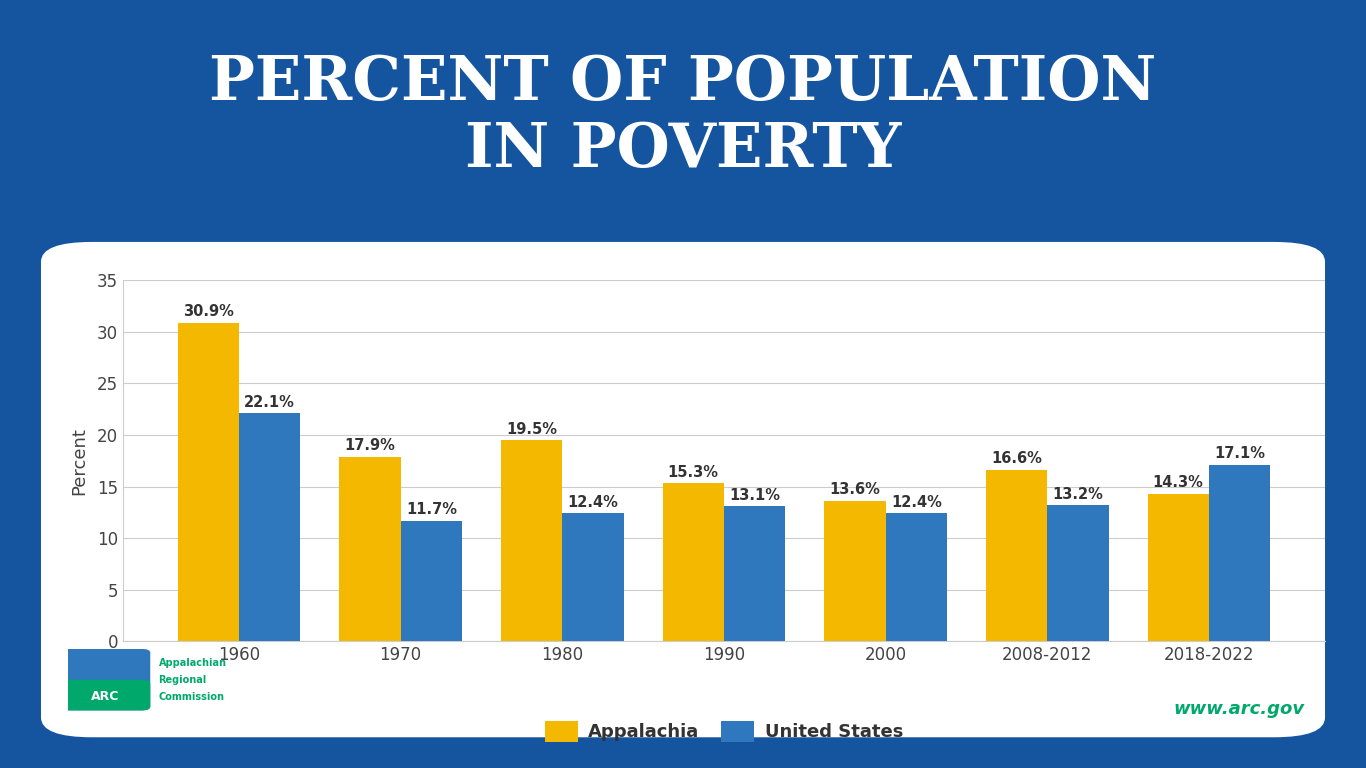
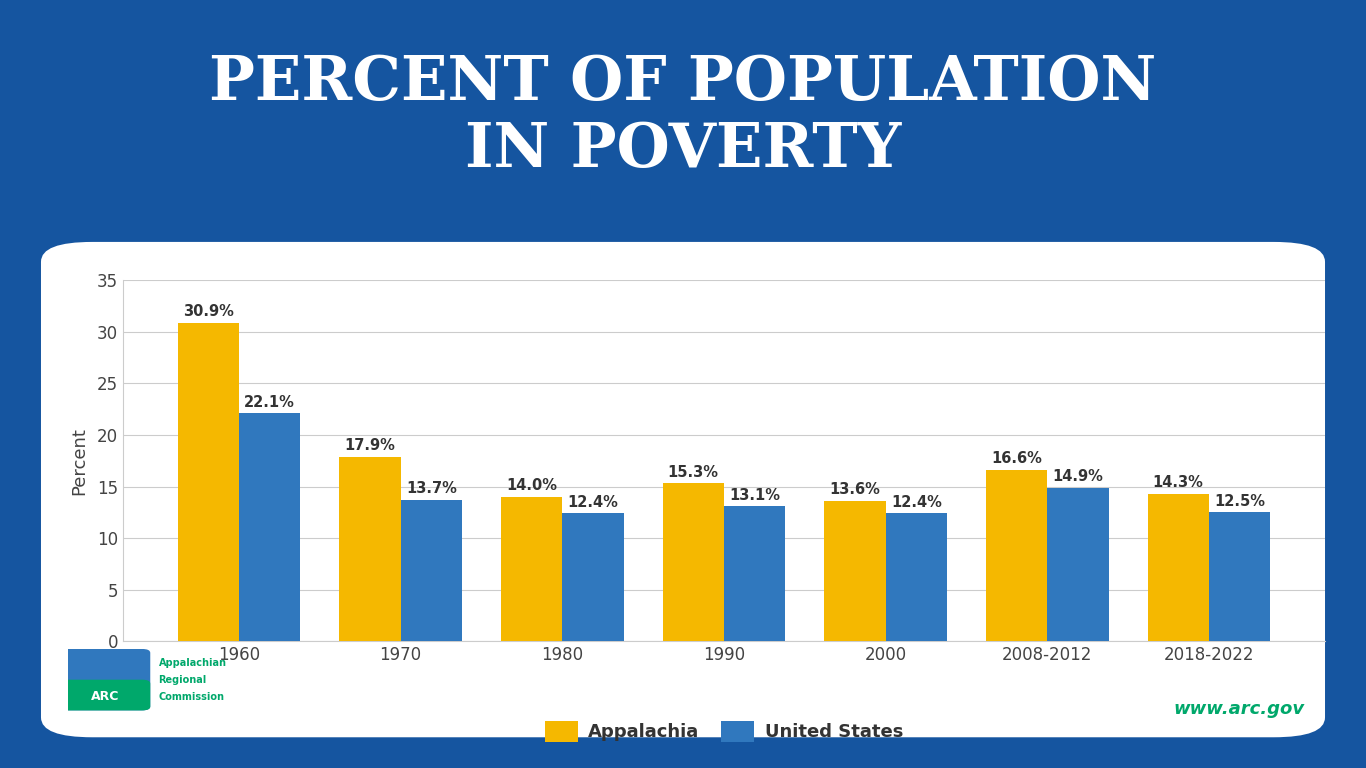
United States/1970: 11.7% -> 13.7%
Appalachia/1980: 19.5% -> 14.0%
United States/2008-2012: 13.2% -> 14.9%
United States/2018-2022: 17.1% -> 12.5%
